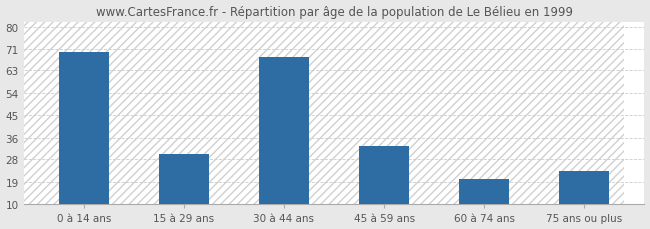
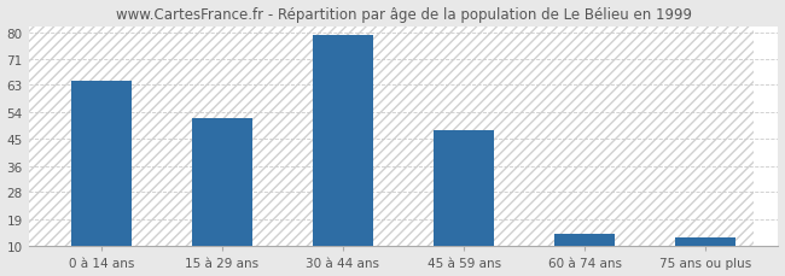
0 à 14 ans: 70 -> 64
15 à 29 ans: 30 -> 52
30 à 44 ans: 68 -> 79
45 à 59 ans: 33 -> 48
60 à 74 ans: 20 -> 14
75 ans ou plus: 23 -> 13
